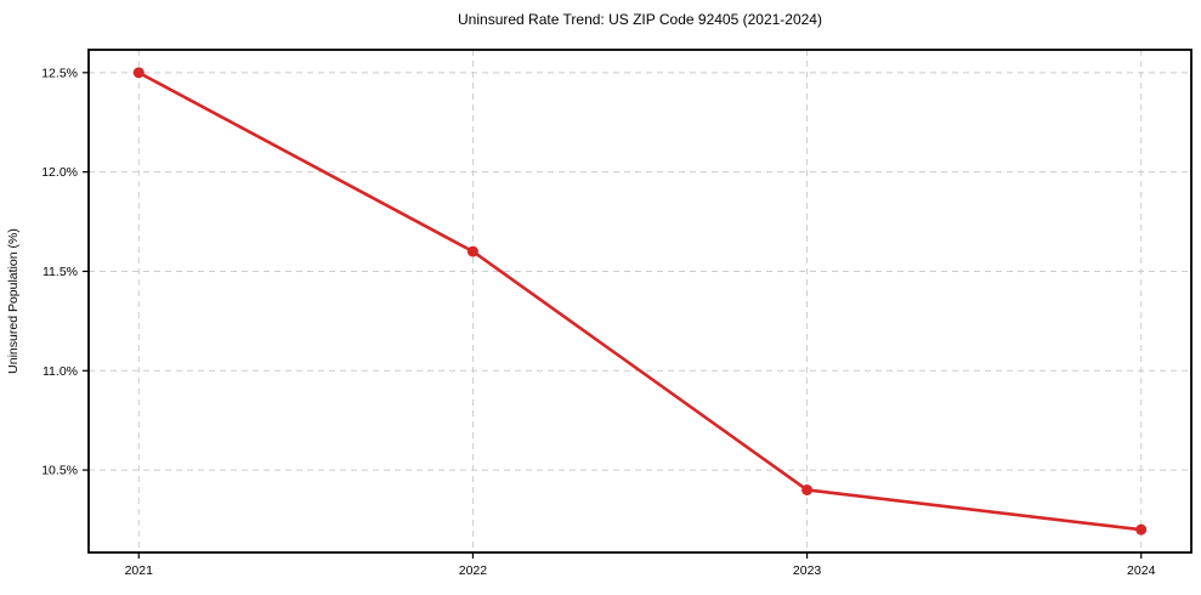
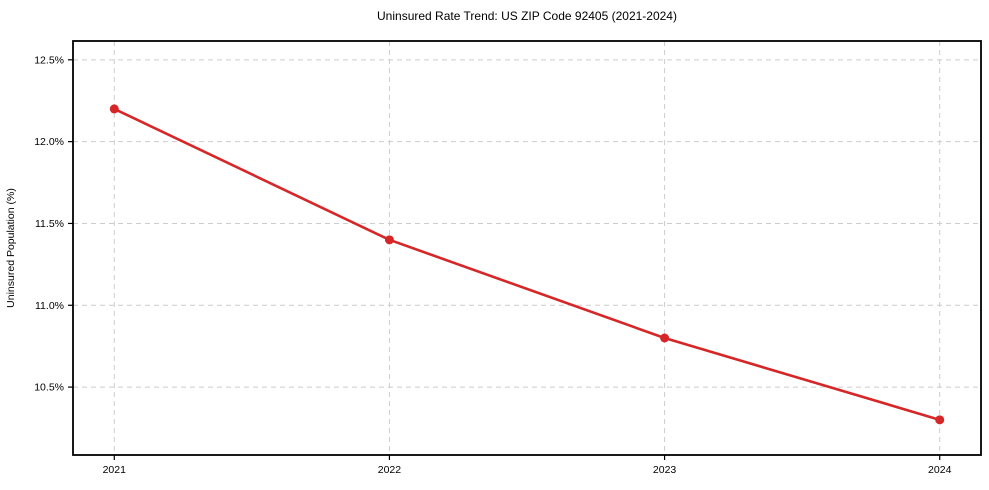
2021: 12.5% -> 12.2%
2022: 11.6% -> 11.4%
2023: 10.4% -> 10.8%
2024: 10.2% -> 10.3%
